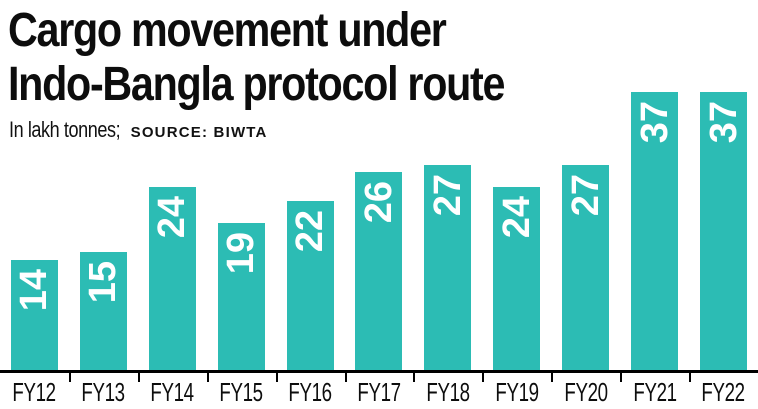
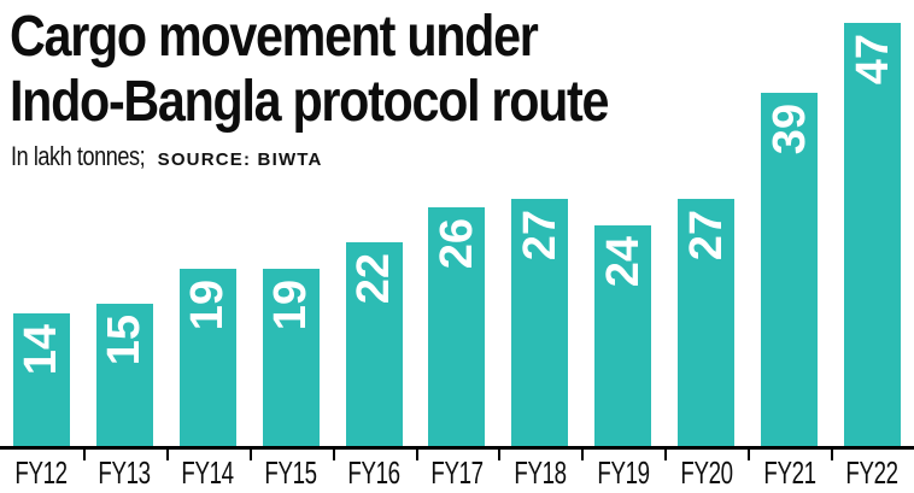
FY14: 24 -> 19
FY21: 37 -> 39
FY22: 37 -> 47
